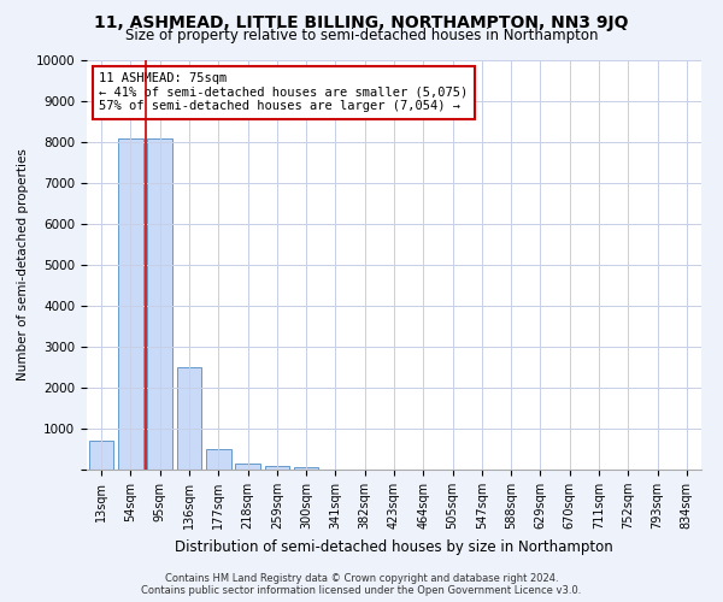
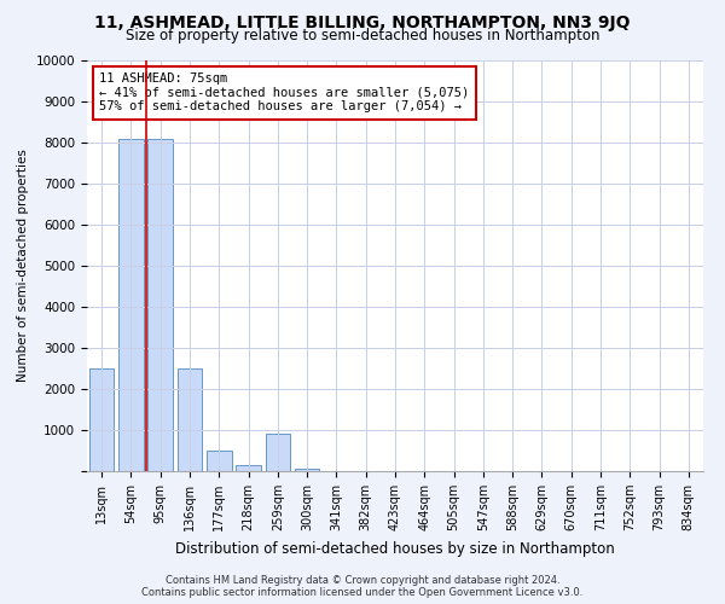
13sqm: 700 -> 2500
259sqm: 100 -> 900
